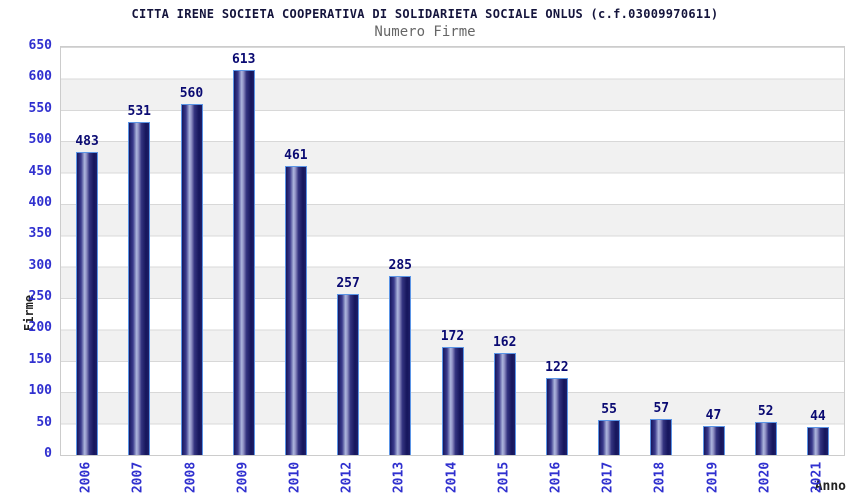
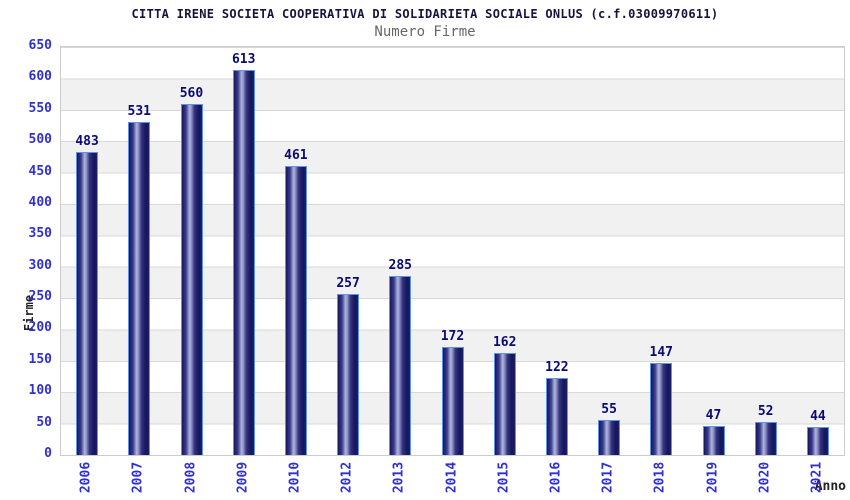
2018: 57 -> 147
